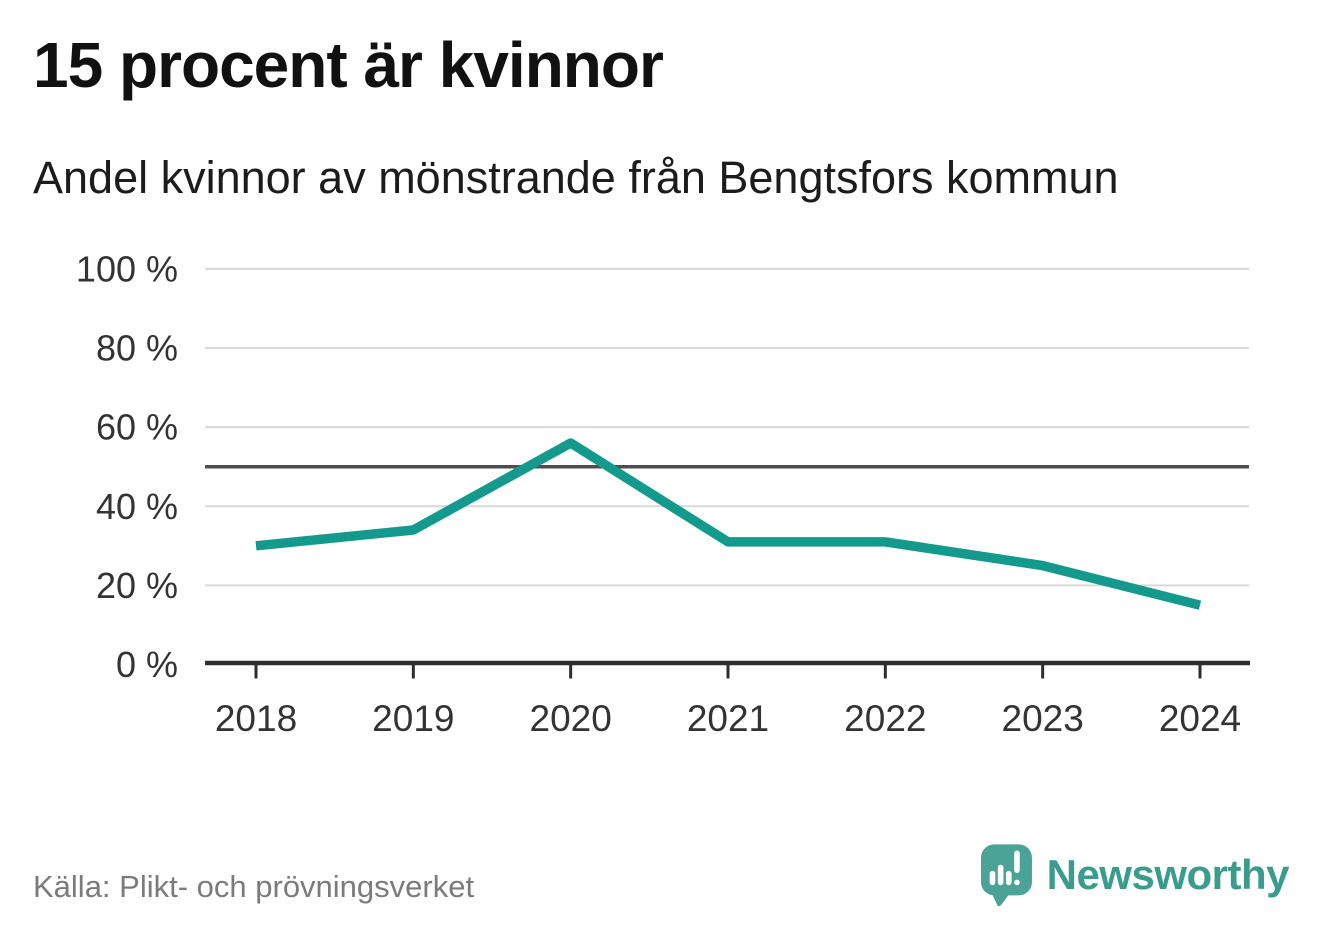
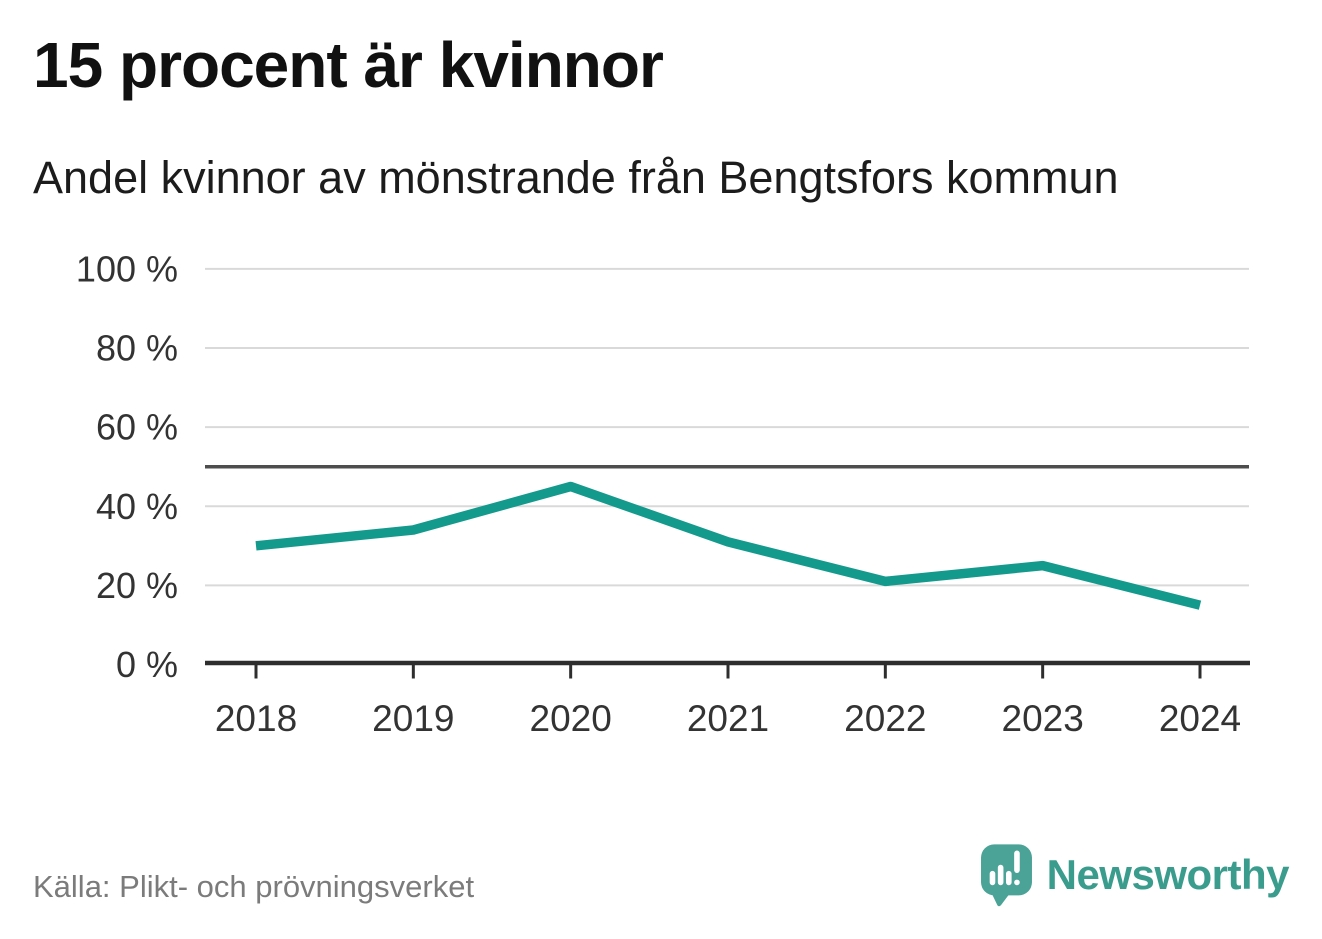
2020: 56% -> 45%
2022: 31% -> 21%
